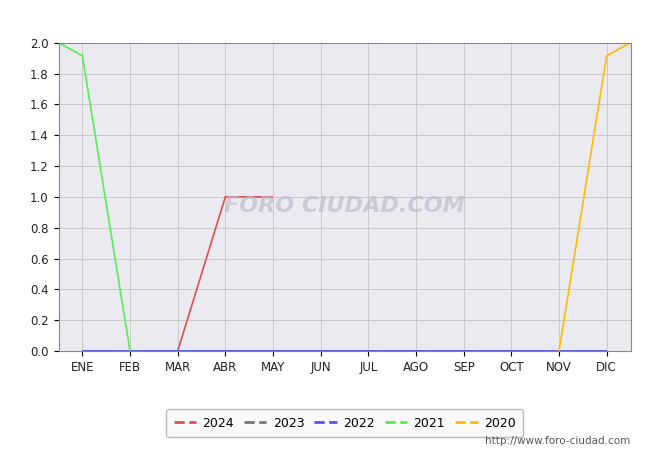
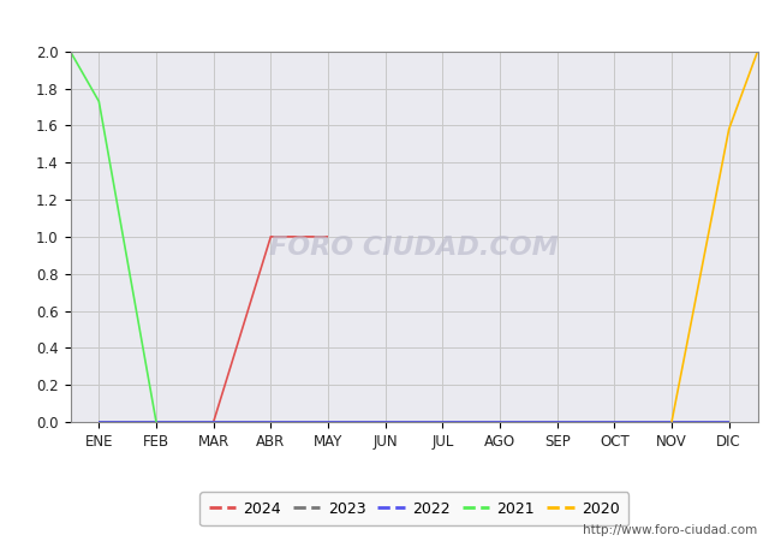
2021/ENE: 1.92 -> 1.73
2020/DIC: 1.92 -> 1.58
